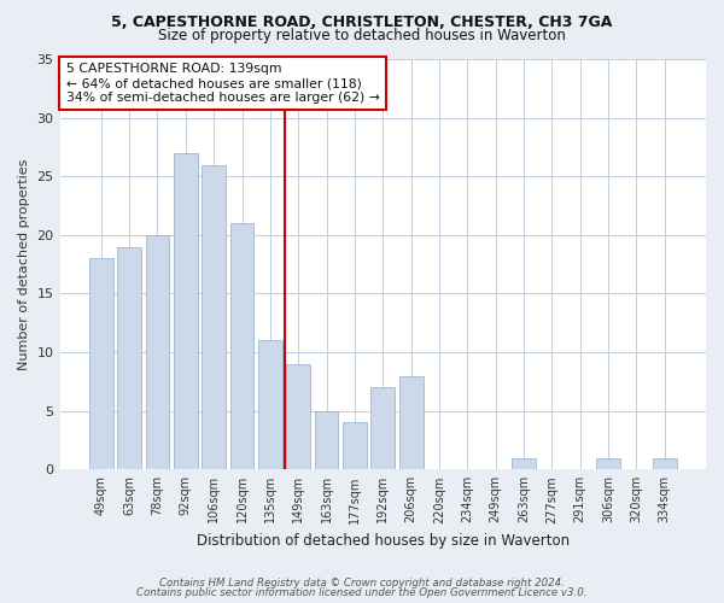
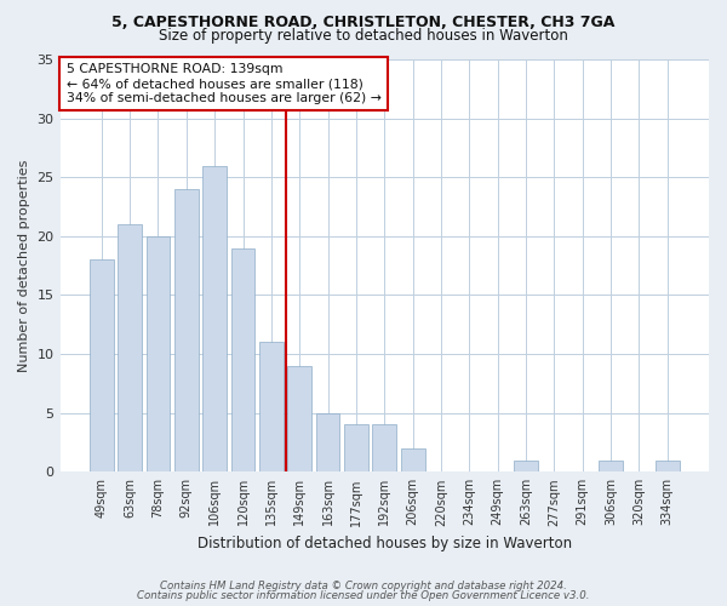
63sqm: 19 -> 21
92sqm: 27 -> 24
120sqm: 21 -> 19
192sqm: 7 -> 4
206sqm: 8 -> 2
